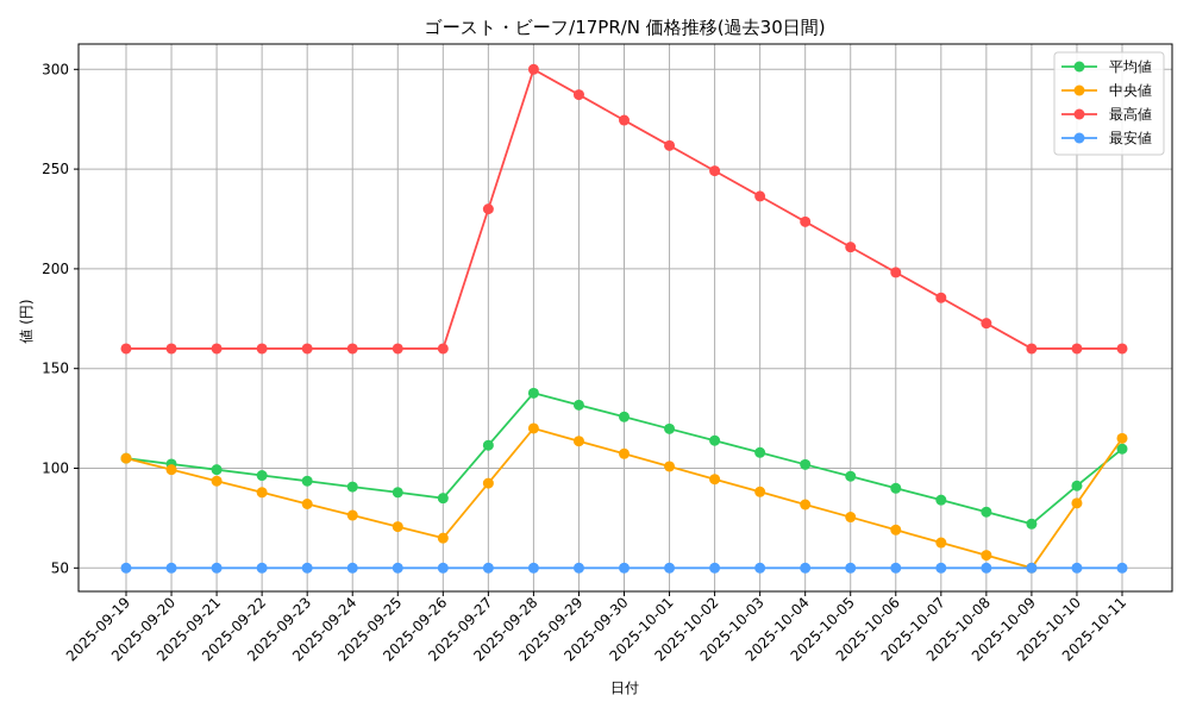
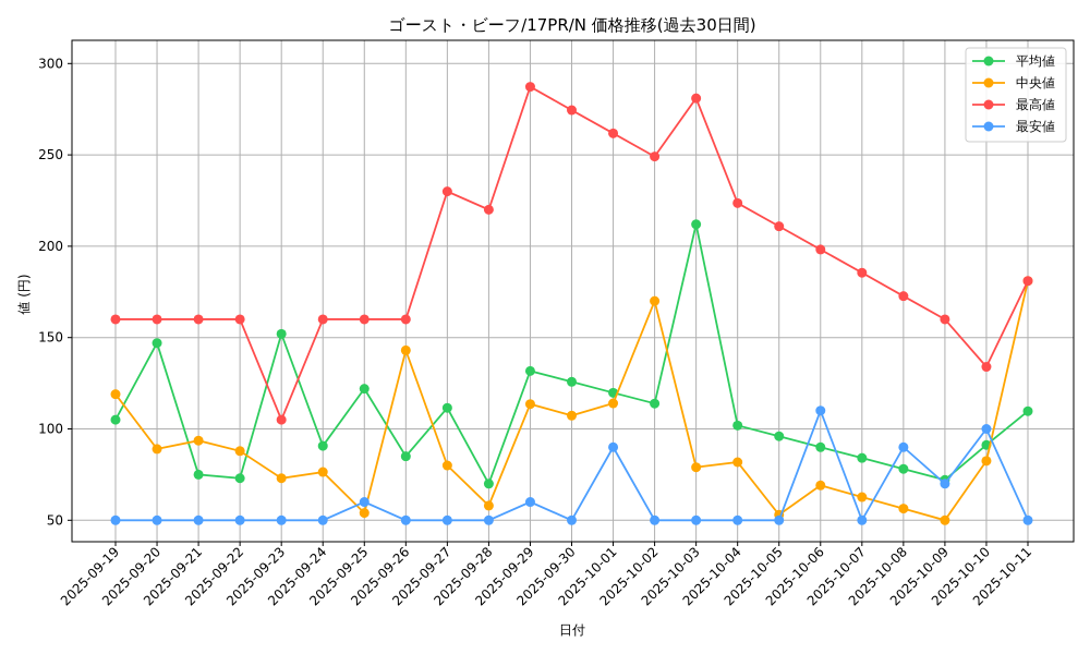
中央値/2025-09-19: 105 -> 119
平均値/2025-09-20: 102 -> 147
中央値/2025-09-20: 99 -> 89
平均値/2025-09-21: 99 -> 75
平均値/2025-09-22: 96 -> 73
平均値/2025-09-23: 94 -> 152
中央値/2025-09-23: 82 -> 73
最高値/2025-09-23: 160 -> 105
平均値/2025-09-25: 88 -> 122
中央値/2025-09-25: 71 -> 54
最安値/2025-09-25: 50 -> 60
中央値/2025-09-26: 65 -> 143
中央値/2025-09-27: 92 -> 80
平均値/2025-09-28: 138 -> 70
中央値/2025-09-28: 120 -> 58
最高値/2025-09-28: 300 -> 220
最安値/2025-09-29: 50 -> 60
中央値/2025-10-01: 101 -> 114
最安値/2025-10-01: 50 -> 90
中央値/2025-10-02: 94 -> 170
平均値/2025-10-03: 108 -> 212
中央値/2025-10-03: 88 -> 79
最高値/2025-10-03: 236 -> 281
中央値/2025-10-05: 76 -> 53
最安値/2025-10-06: 50 -> 110
最安値/2025-10-08: 50 -> 90
最安値/2025-10-09: 50 -> 70
最高値/2025-10-10: 160 -> 134
最安値/2025-10-10: 50 -> 100
中央値/2025-10-11: 115 -> 181
最高値/2025-10-11: 160 -> 181
